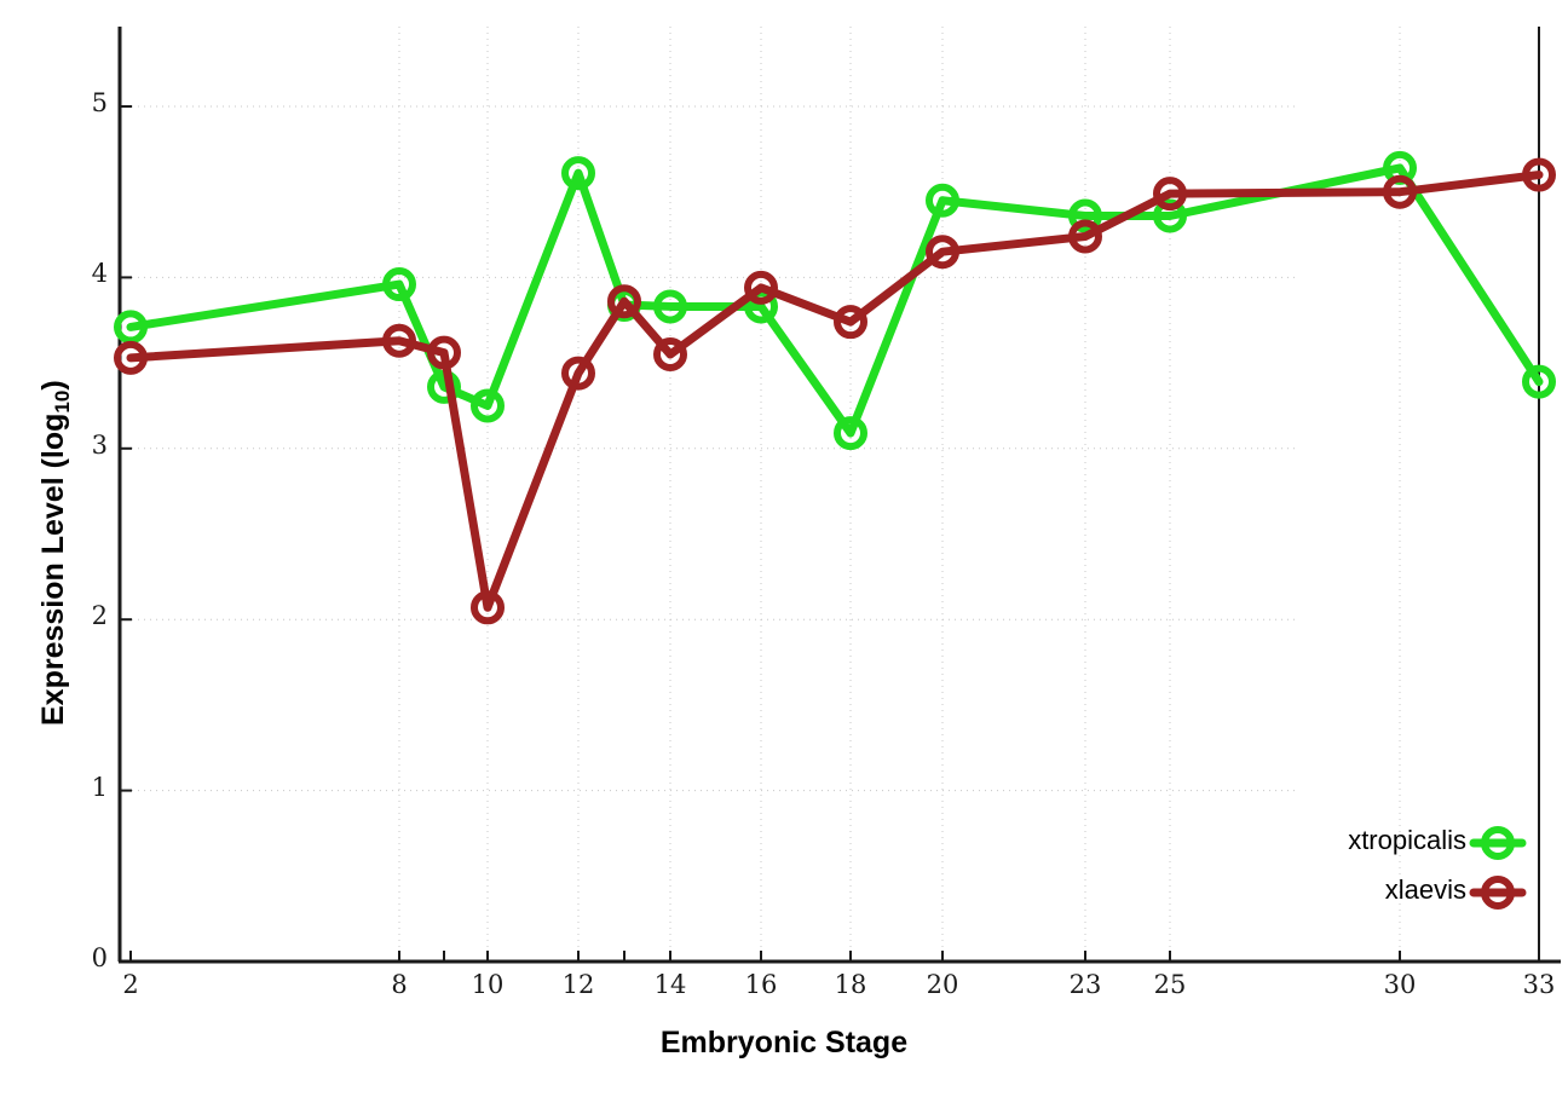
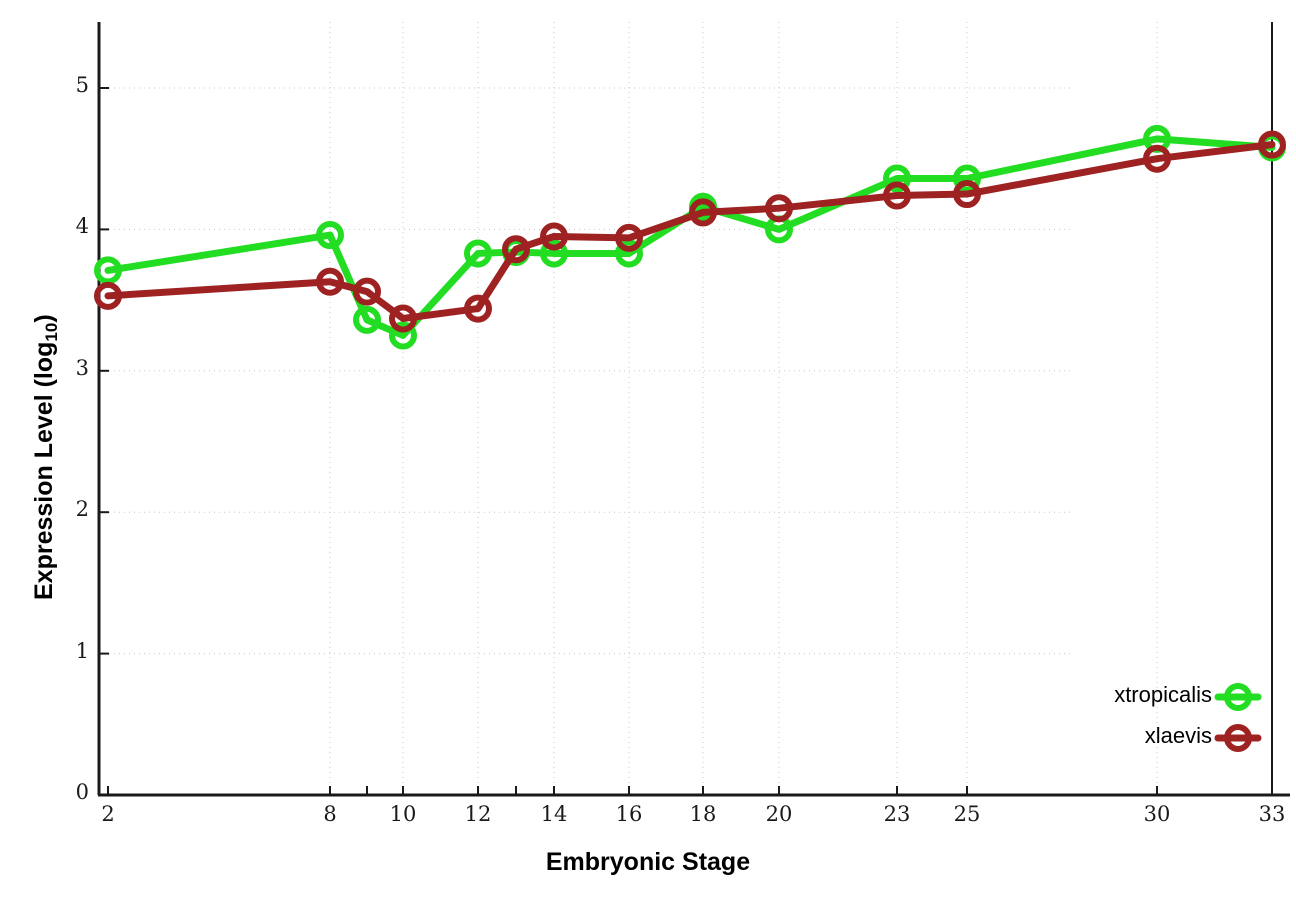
xlaevis/10: 2.07 -> 3.37
xtropicalis/12: 4.61 -> 3.83
xlaevis/14: 3.55 -> 3.95
xtropicalis/18: 3.09 -> 4.16
xlaevis/18: 3.74 -> 4.12
xtropicalis/20: 4.45 -> 4.00
xlaevis/25: 4.49 -> 4.25
xtropicalis/33: 3.39 -> 4.58
